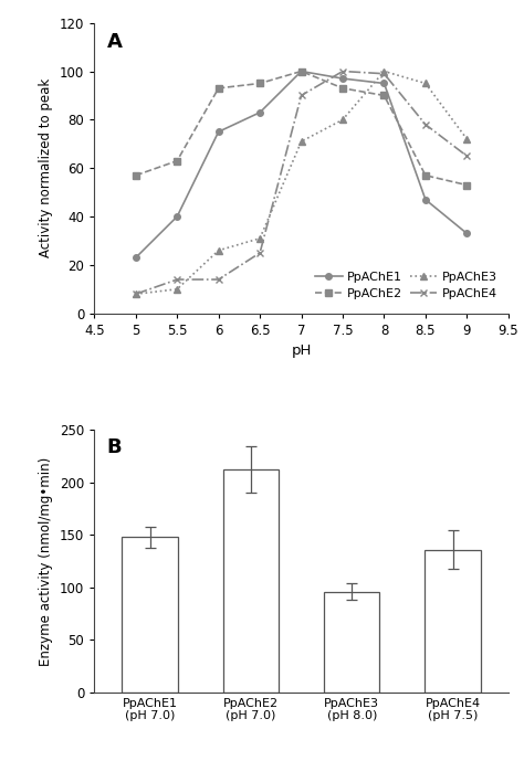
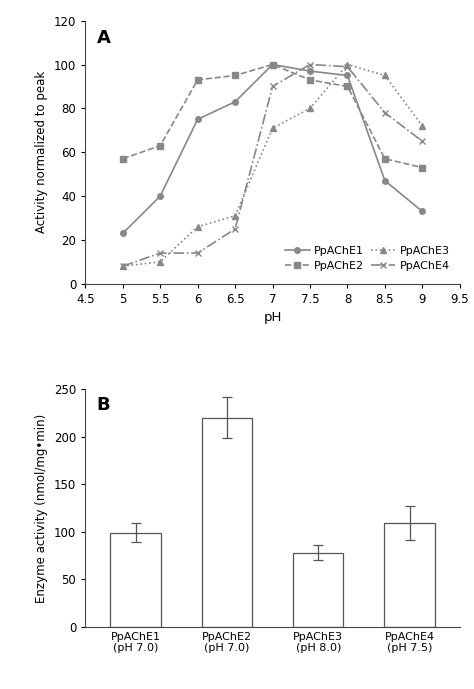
PpAChE1 (pH 7.0): 148 -> 99
PpAChE2 (pH 7.0): 212 -> 220
PpAChE3 (pH 8.0): 96 -> 78
PpAChE4 (pH 7.5): 136 -> 109
